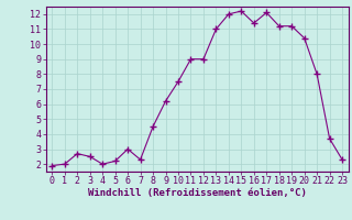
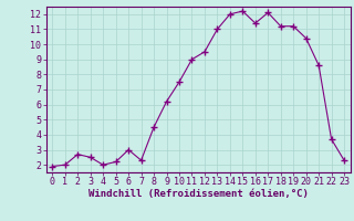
12: 9.0 -> 9.5
21: 8.0 -> 8.6
